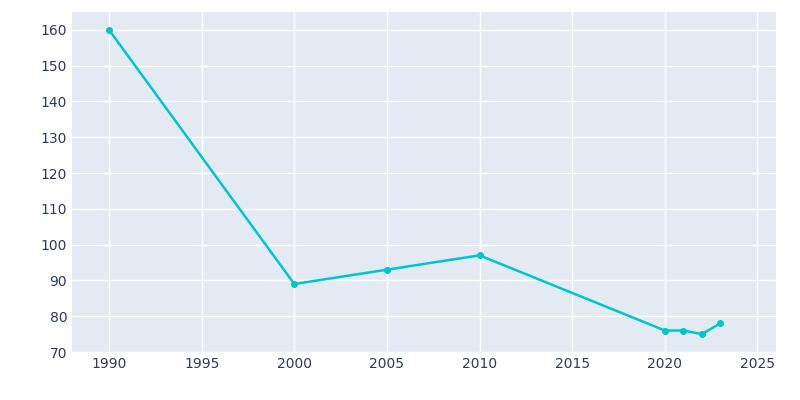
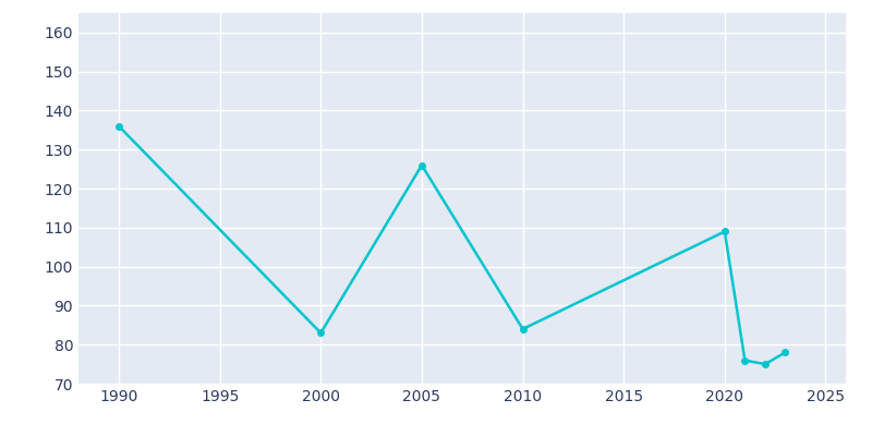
1990: 160 -> 136
2000: 89 -> 83
2005: 93 -> 126
2010: 97 -> 84
2020: 76 -> 109
